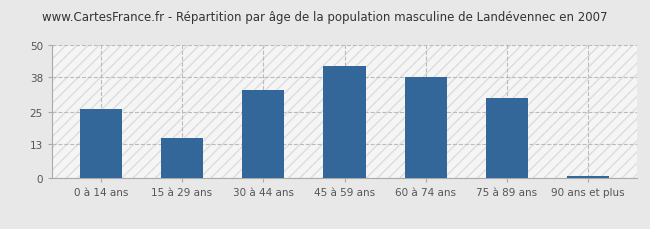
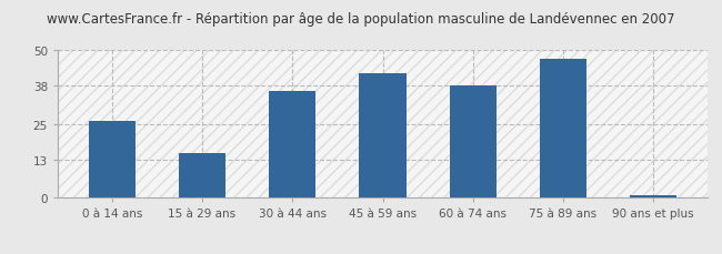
30 à 44 ans: 33 -> 36
75 à 89 ans: 30 -> 47
